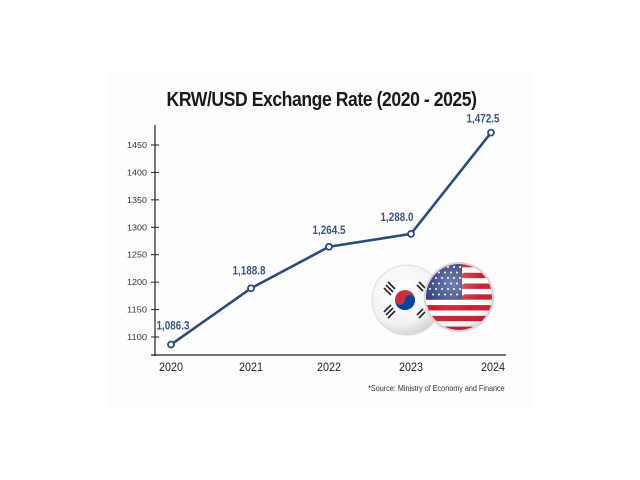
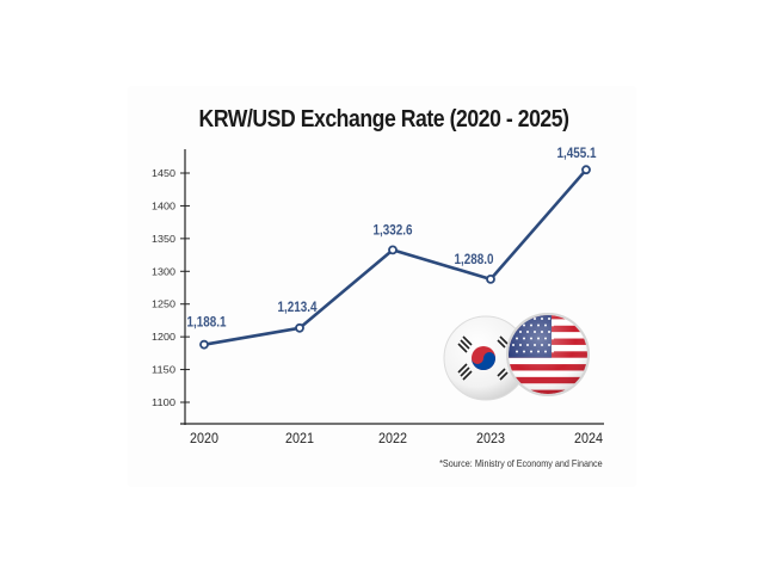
2020: 1,086.3 -> 1,188.1
2021: 1,188.8 -> 1,213.4
2022: 1,264.5 -> 1,332.6
2024: 1,472.5 -> 1,455.1
